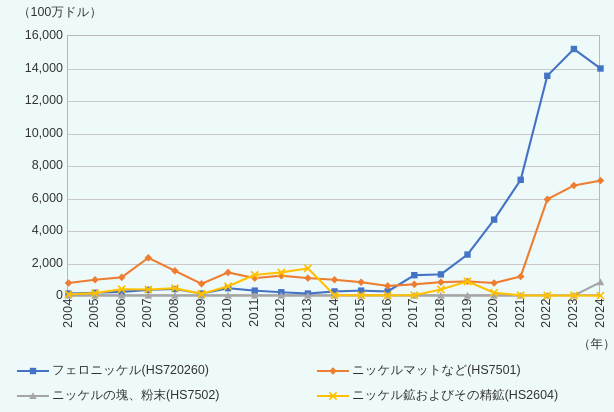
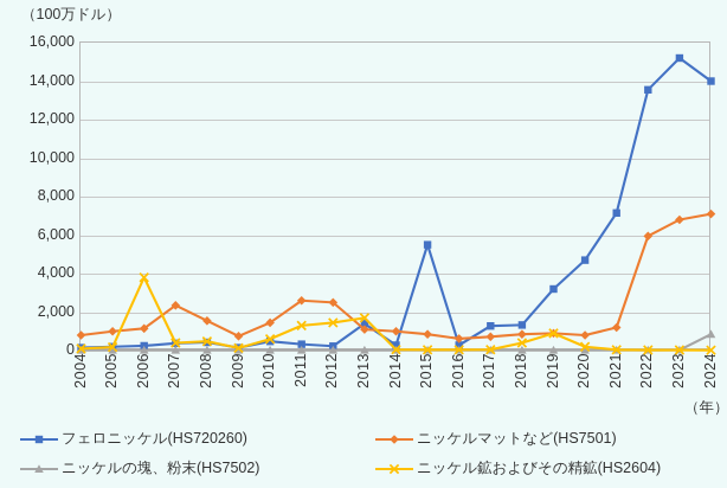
ニッケル鉱およびその精鉱(HS2604)/2006: 400 -> 3800
ニッケルマットなど(HS7501)/2011: 1100 -> 2600
ニッケルマットなど(HS7501)/2012: 1200 -> 2500
フェロニッケル(HS720260)/2013: 200 -> 1400
フェロニッケル(HS720260)/2015: 300 -> 5500
フェロニッケル(HS720260)/2019: 2600 -> 3200
